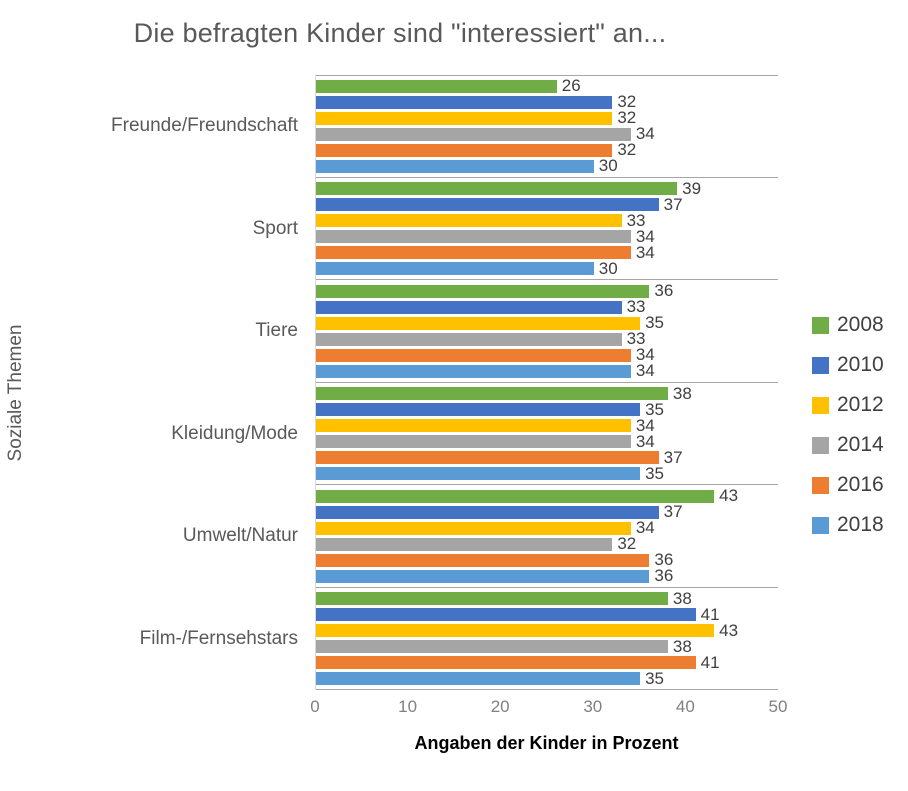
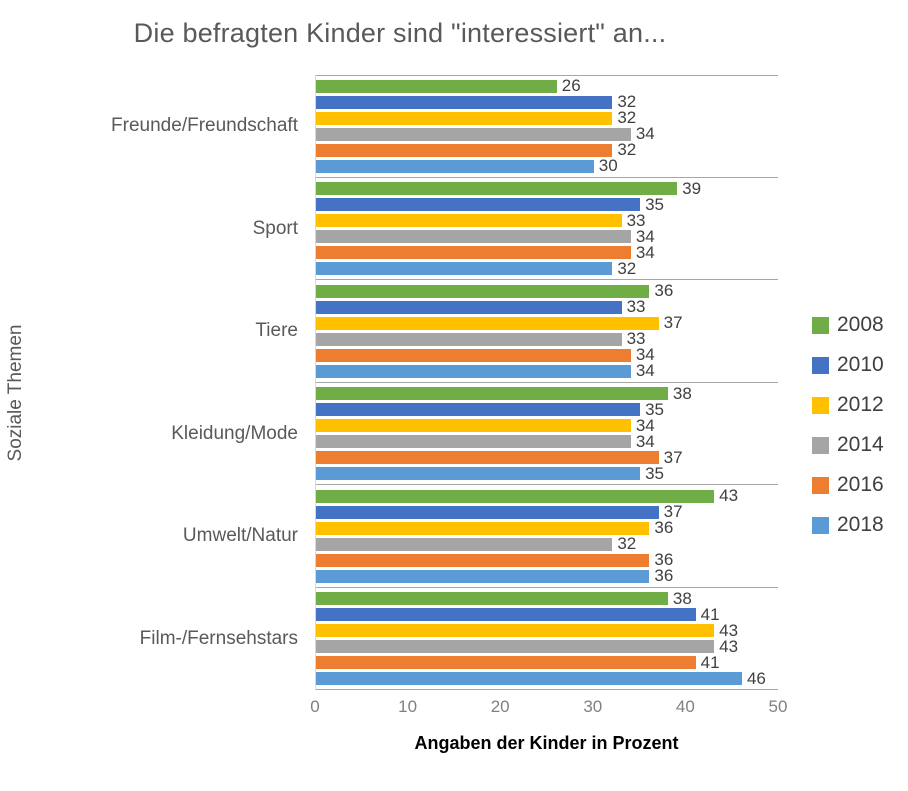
2010/Sport: 37 -> 35
2018/Sport: 30 -> 32
2012/Tiere: 35 -> 37
2012/Umwelt/Natur: 34 -> 36
2014/Film-/Fernsehstars: 38 -> 43
2018/Film-/Fernsehstars: 35 -> 46
